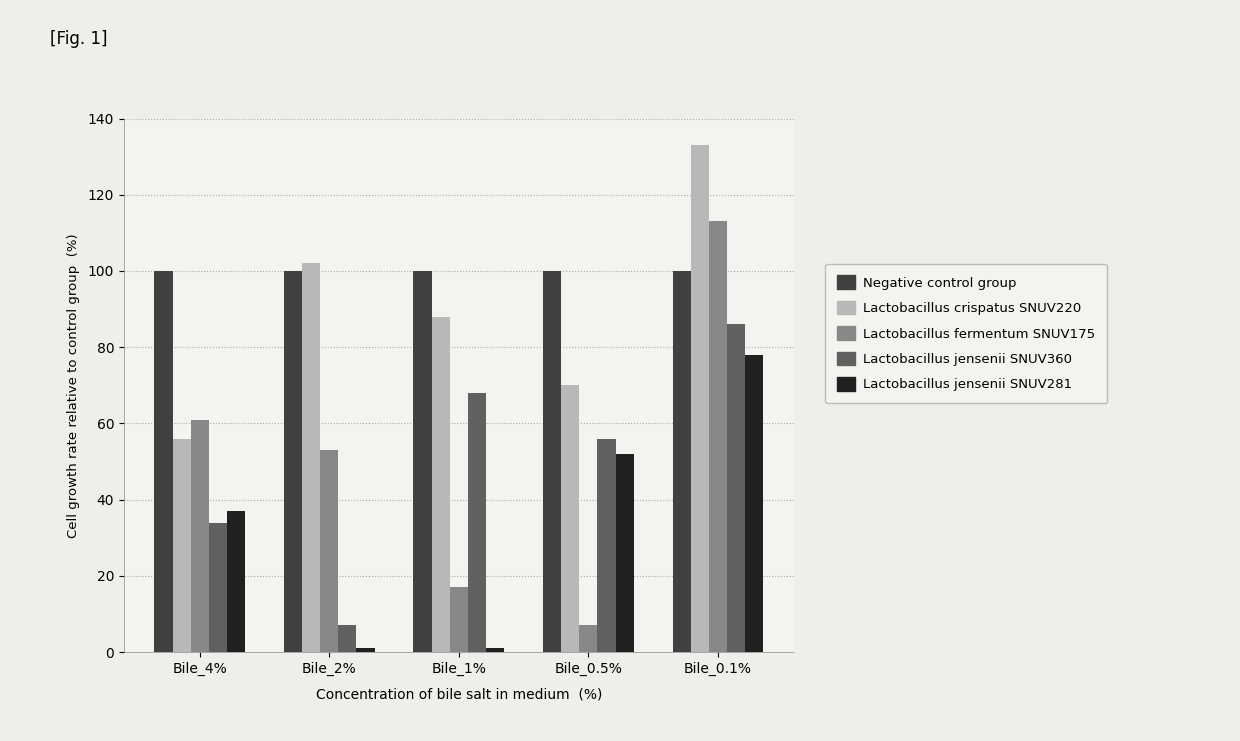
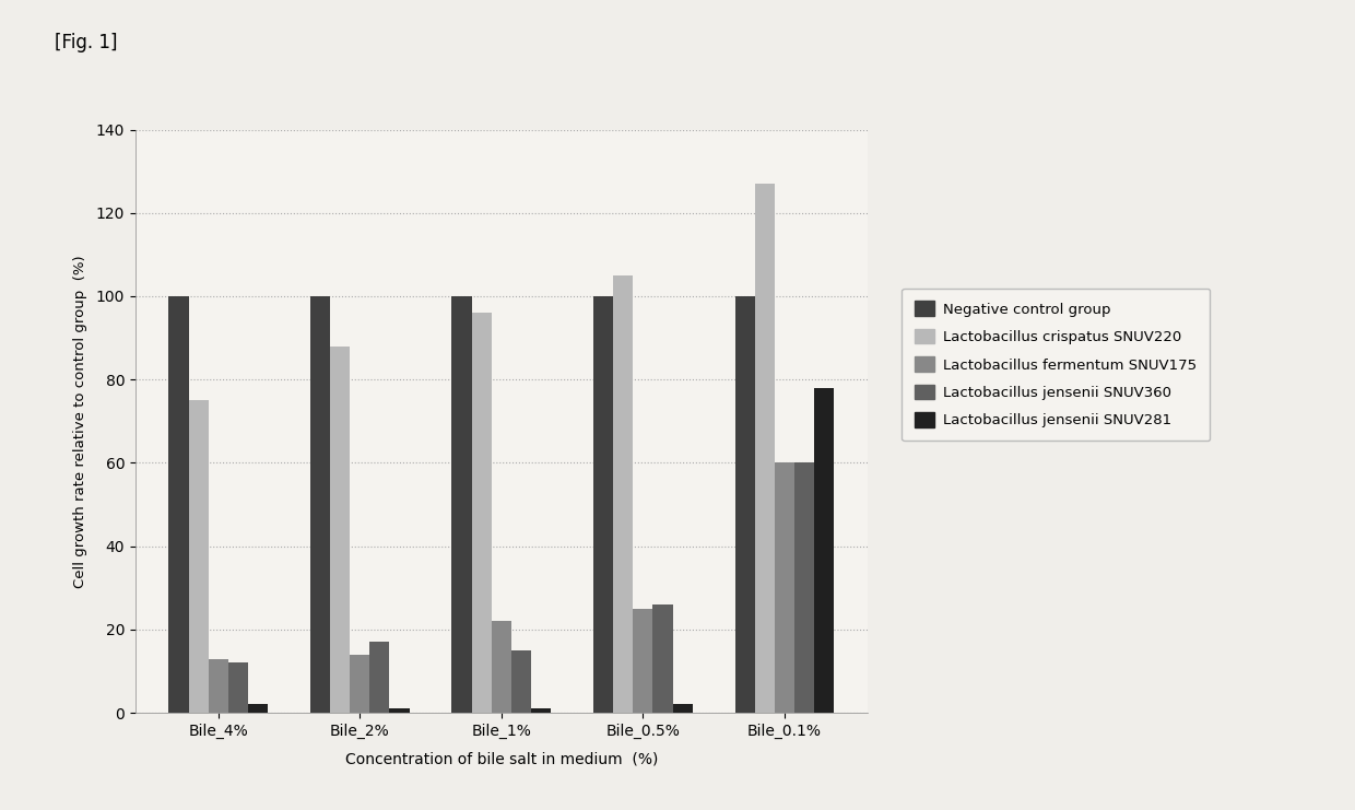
Lactobacillus crispatus SNUV220/Bile_4%: 56 -> 75
Lactobacillus fermentum SNUV175/Bile_4%: 61 -> 13
Lactobacillus jensenii SNUV360/Bile_4%: 34 -> 12
Lactobacillus jensenii SNUV281/Bile_4%: 37 -> 2
Lactobacillus crispatus SNUV220/Bile_2%: 102 -> 88
Lactobacillus fermentum SNUV175/Bile_2%: 53 -> 14
Lactobacillus jensenii SNUV360/Bile_2%: 7 -> 17
Lactobacillus crispatus SNUV220/Bile_1%: 88 -> 96
Lactobacillus fermentum SNUV175/Bile_1%: 17 -> 22
Lactobacillus jensenii SNUV360/Bile_1%: 68 -> 15
Lactobacillus crispatus SNUV220/Bile_0.5%: 70 -> 105
Lactobacillus fermentum SNUV175/Bile_0.5%: 7 -> 25
Lactobacillus jensenii SNUV360/Bile_0.5%: 56 -> 26
Lactobacillus jensenii SNUV281/Bile_0.5%: 52 -> 2
Lactobacillus crispatus SNUV220/Bile_0.1%: 133 -> 127
Lactobacillus fermentum SNUV175/Bile_0.1%: 113 -> 60
Lactobacillus jensenii SNUV360/Bile_0.1%: 86 -> 60
